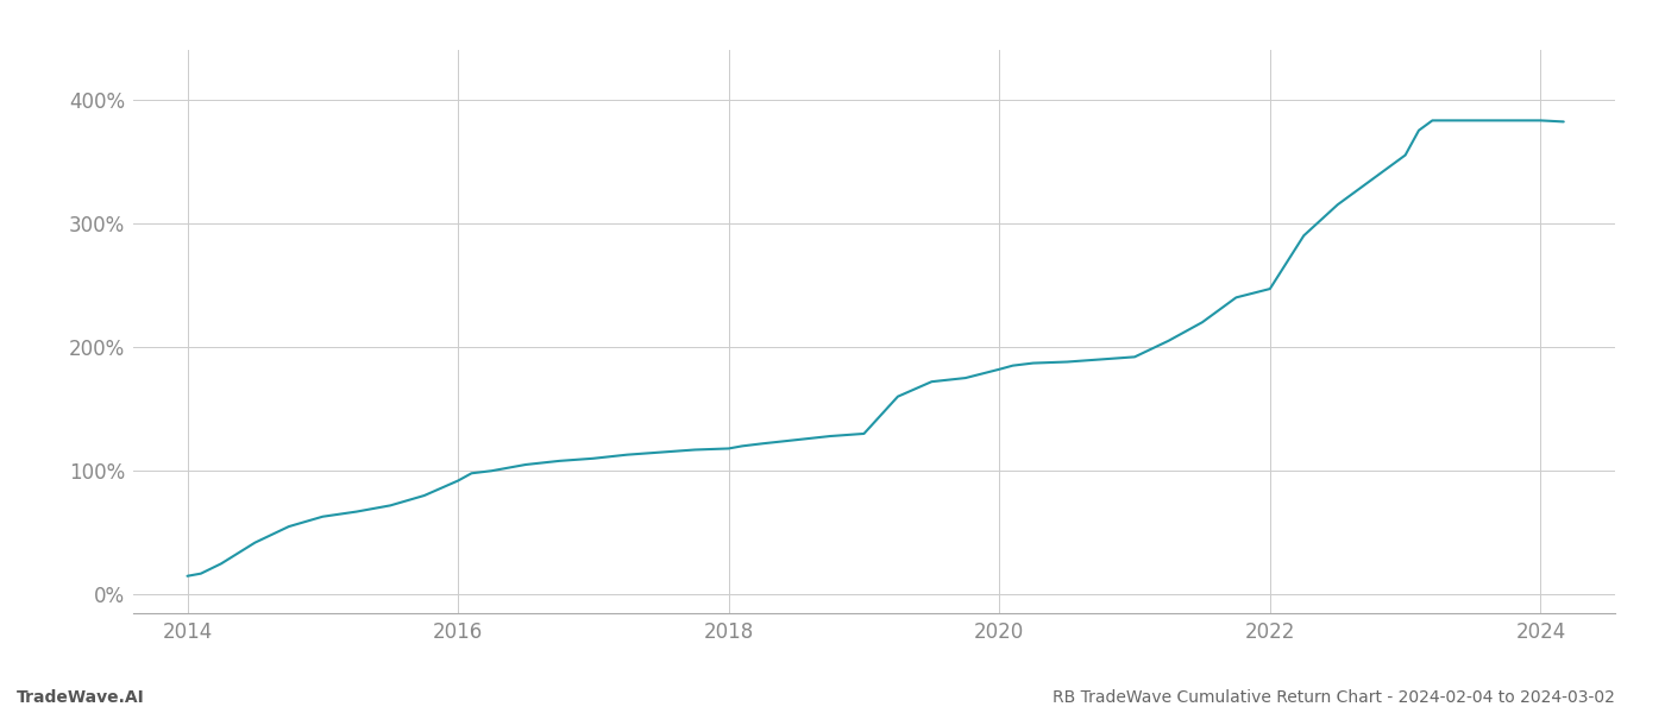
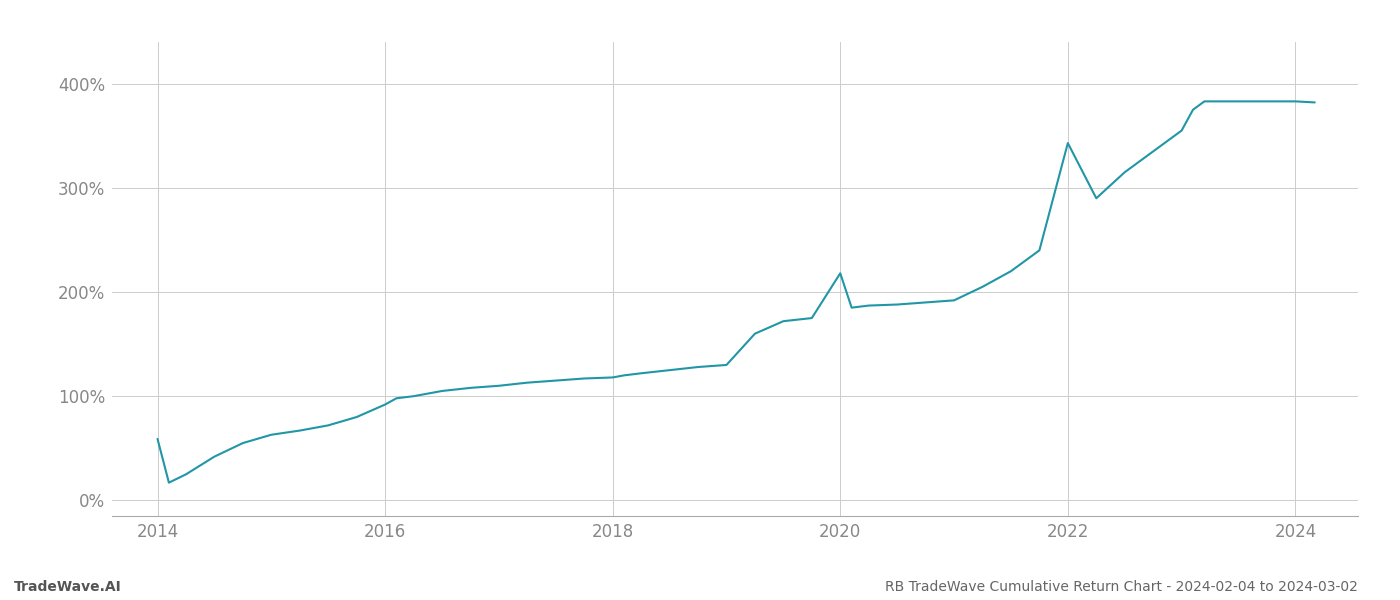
2014: 15% -> 59%
2020: 182% -> 218%
2022: 247% -> 343%
